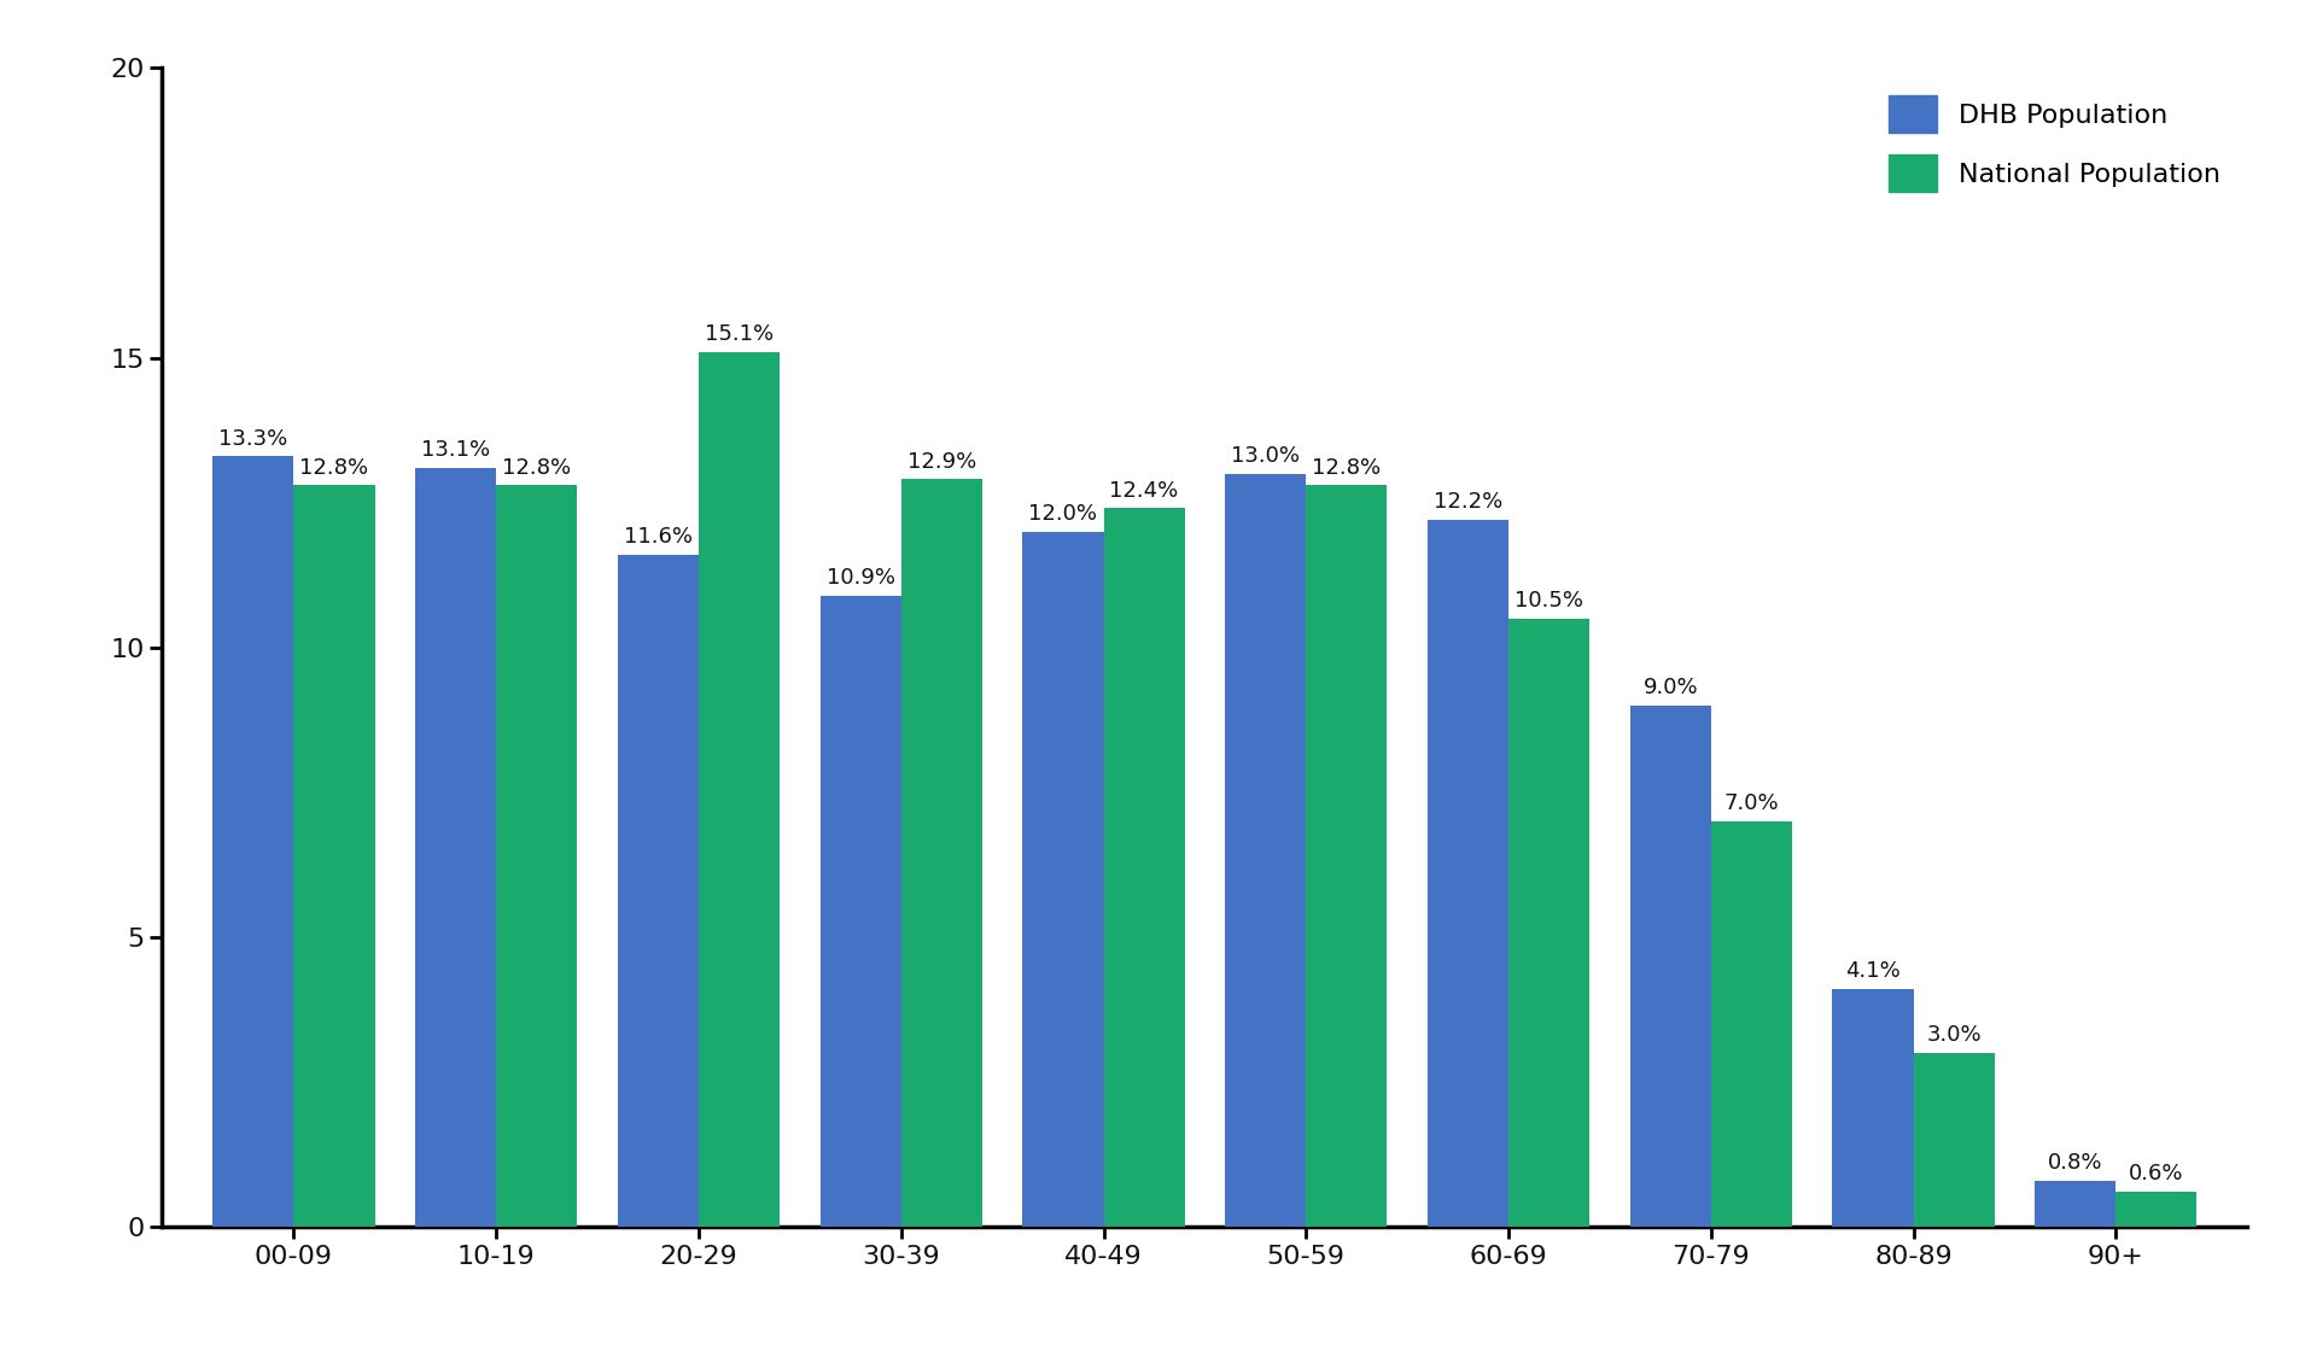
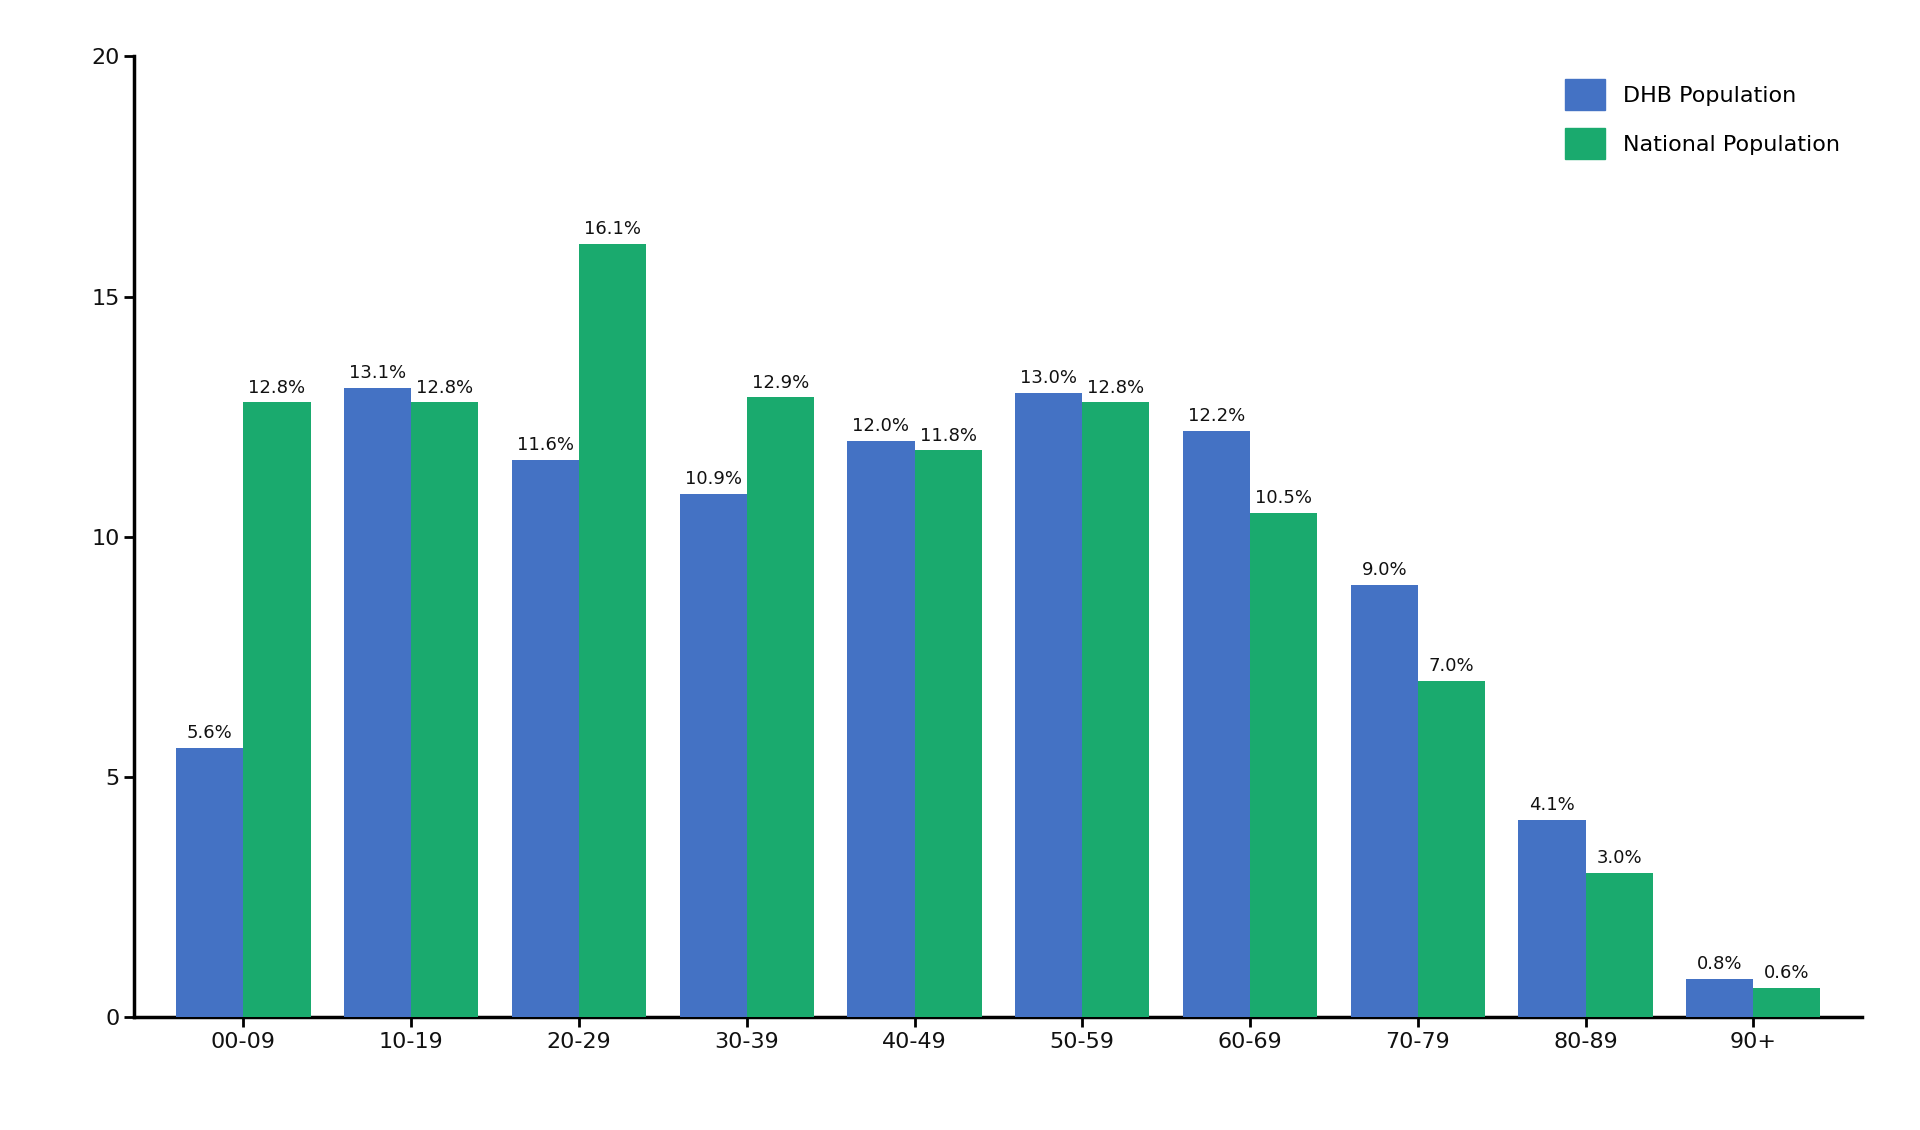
DHB Population/00-09: 13.3% -> 5.6%
National Population/20-29: 15.1% -> 16.1%
National Population/40-49: 12.4% -> 11.8%
